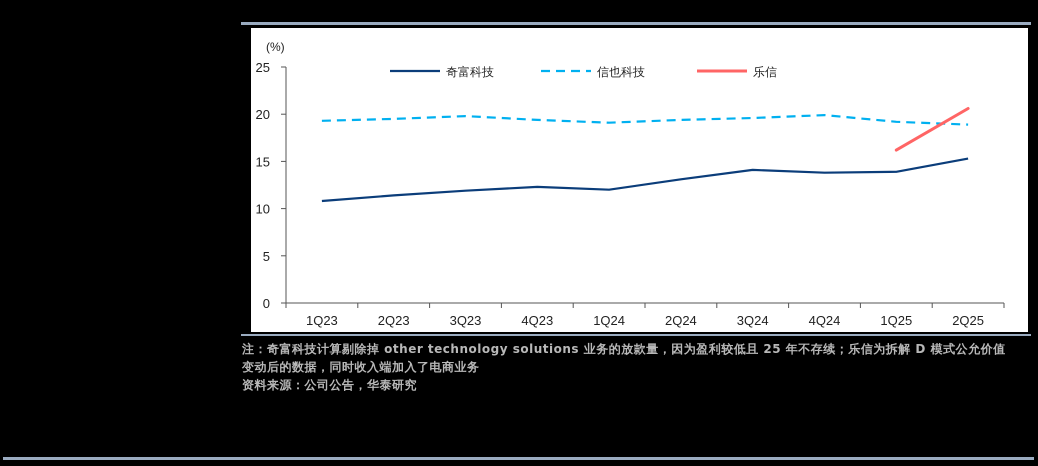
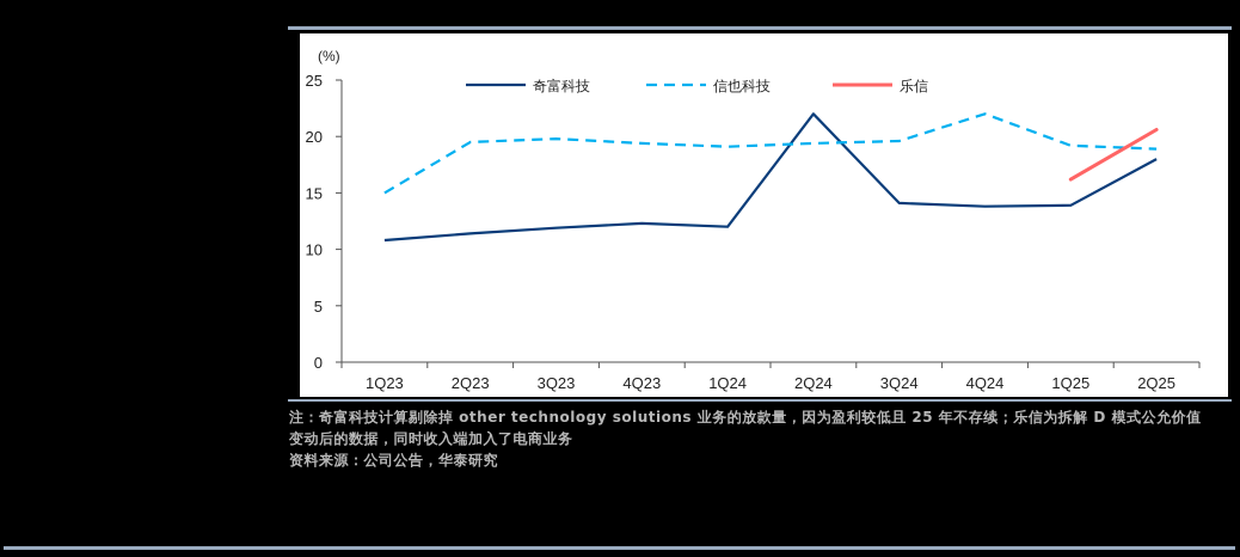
信也科技/1Q23: 19 -> 15
奇富科技/2Q24: 13 -> 22
信也科技/4Q24: 20 -> 22
奇富科技/2Q25: 15 -> 18
